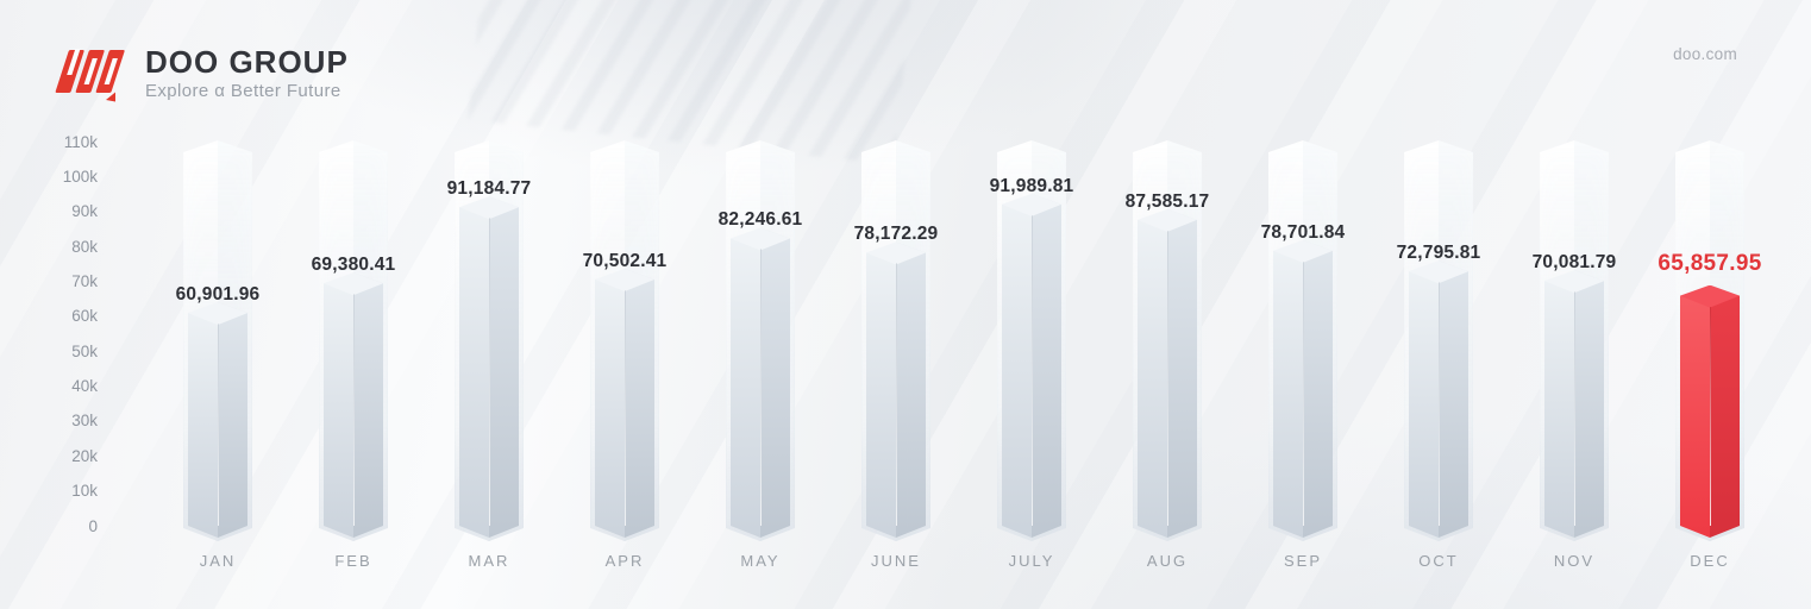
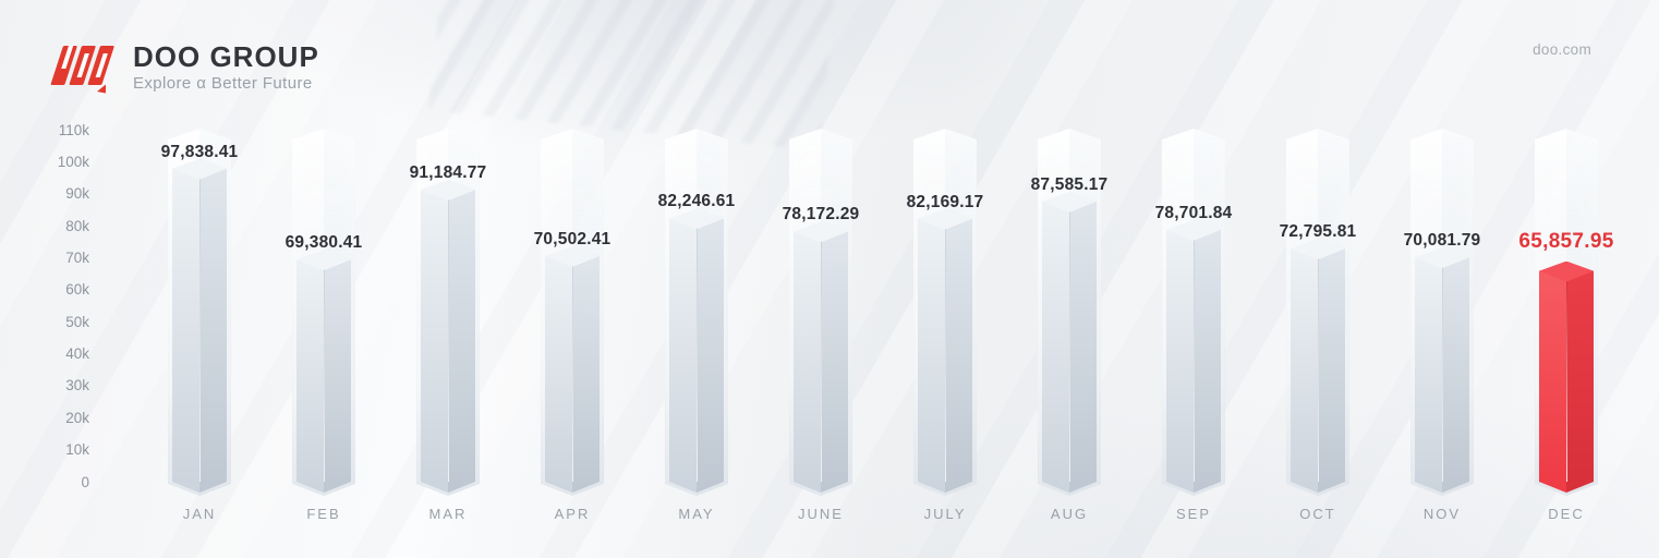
JAN: 60,901.96 -> 97,838.41
JULY: 91,989.81 -> 82,169.17
